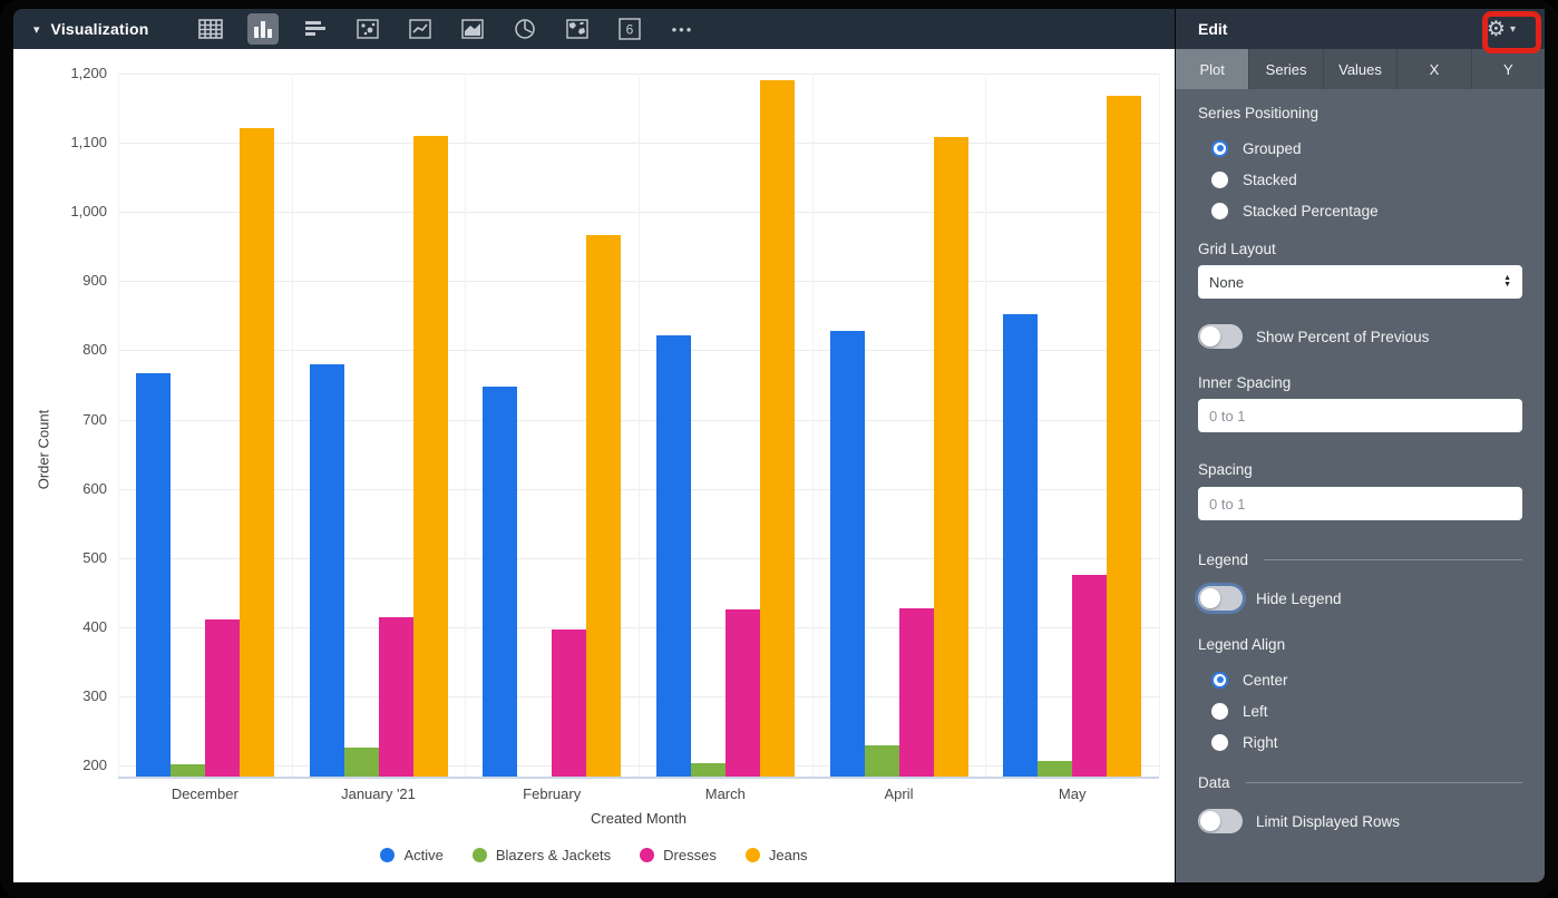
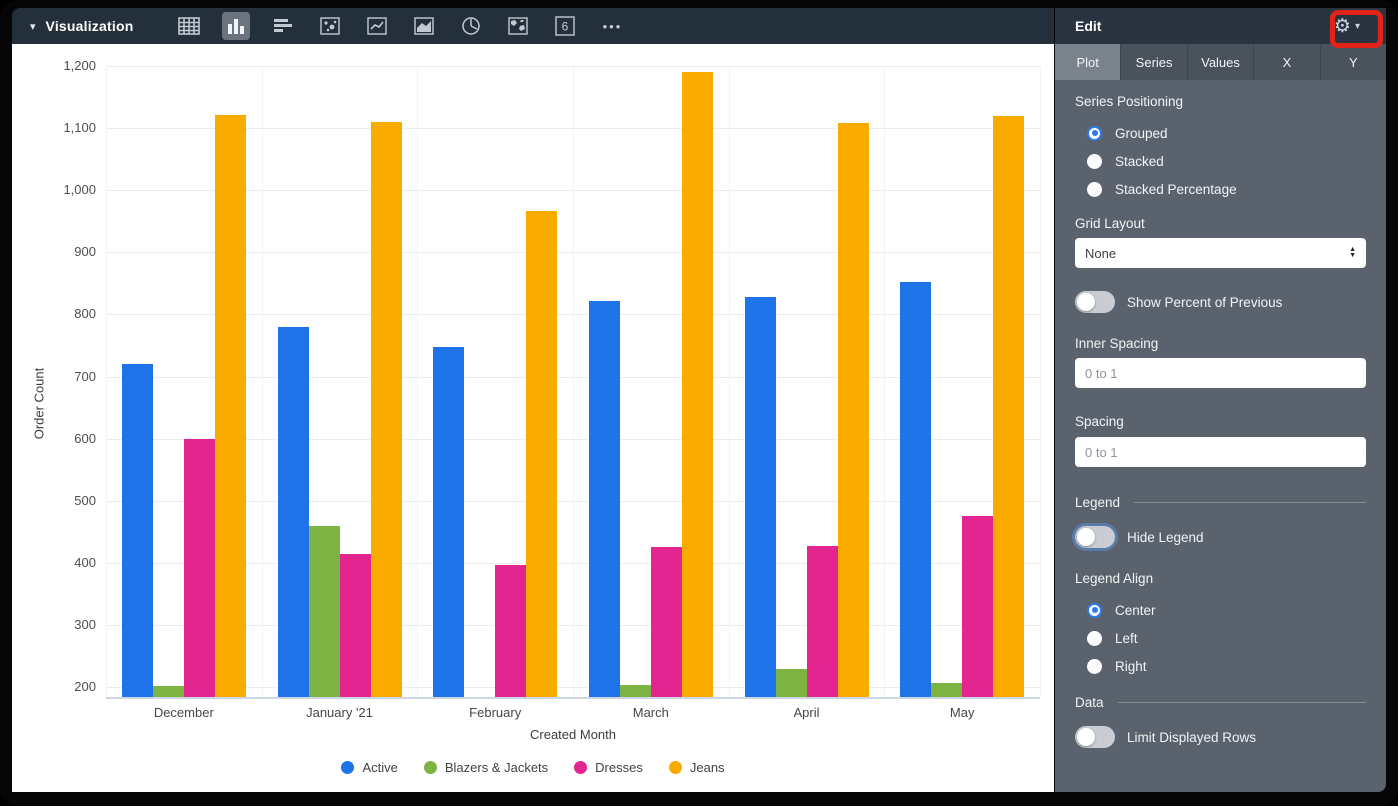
Active/December: 770 -> 720
Dresses/December: 410 -> 600
Blazers & Jackets/January '21: 230 -> 460
Jeans/May: 1170 -> 1120
